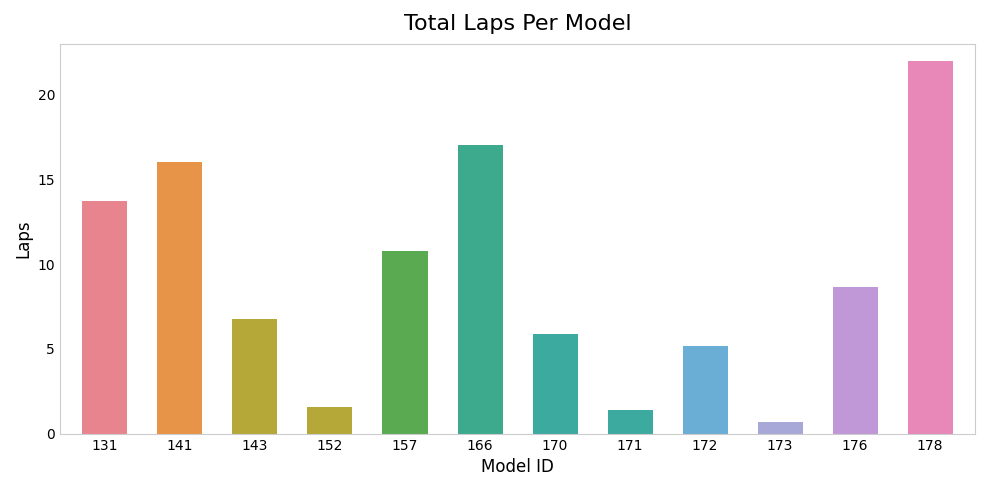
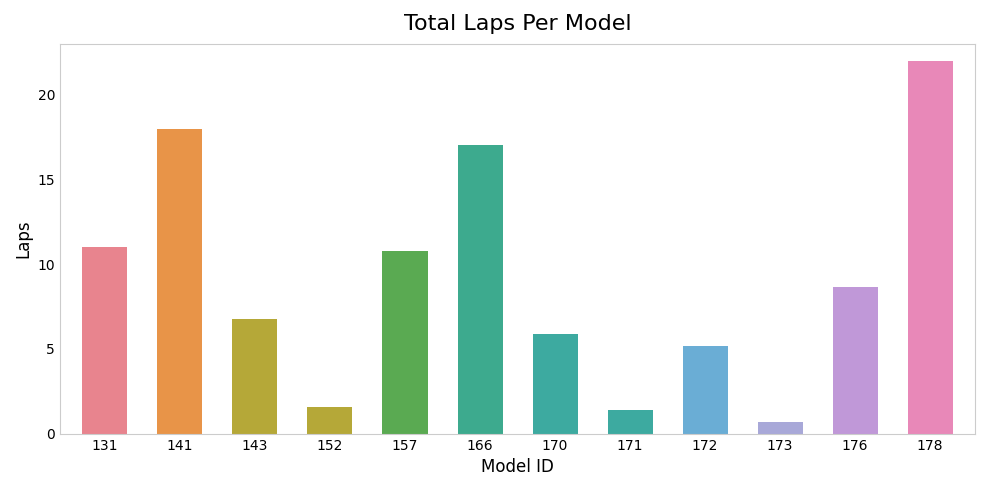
131: 13.7 -> 11.0
141: 16.0 -> 18.0
